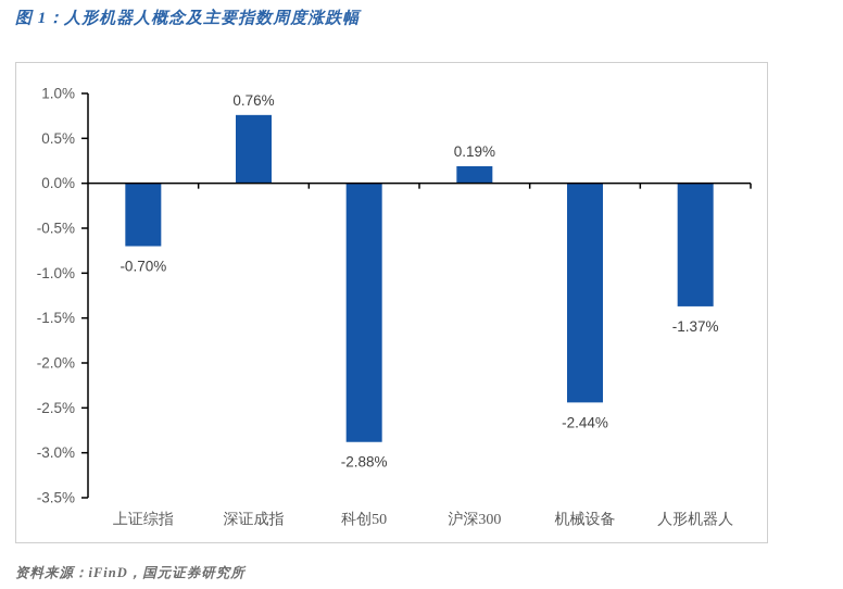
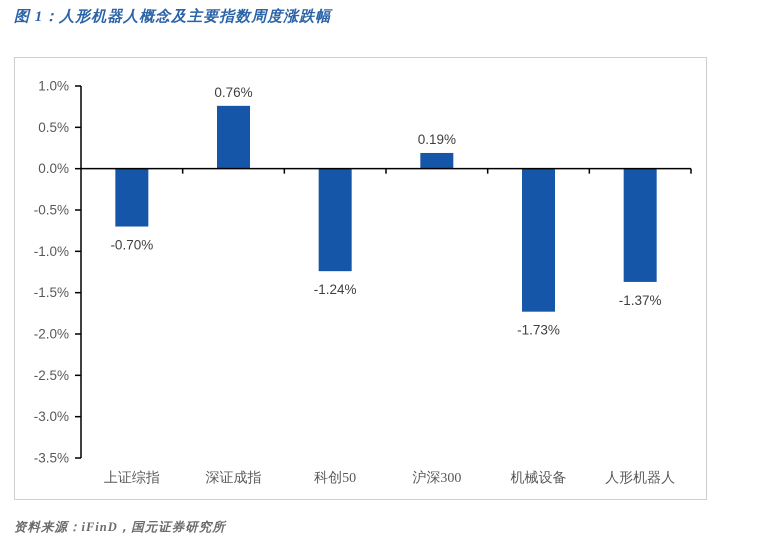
科创50: -2.88% -> -1.24%
机械设备: -2.44% -> -1.73%
